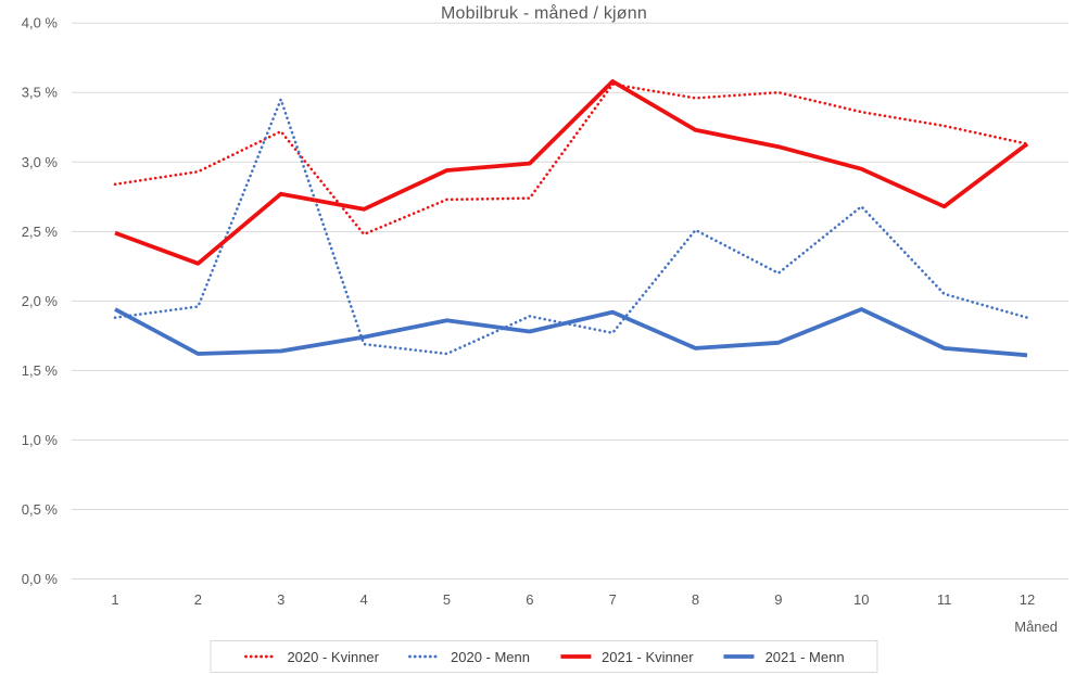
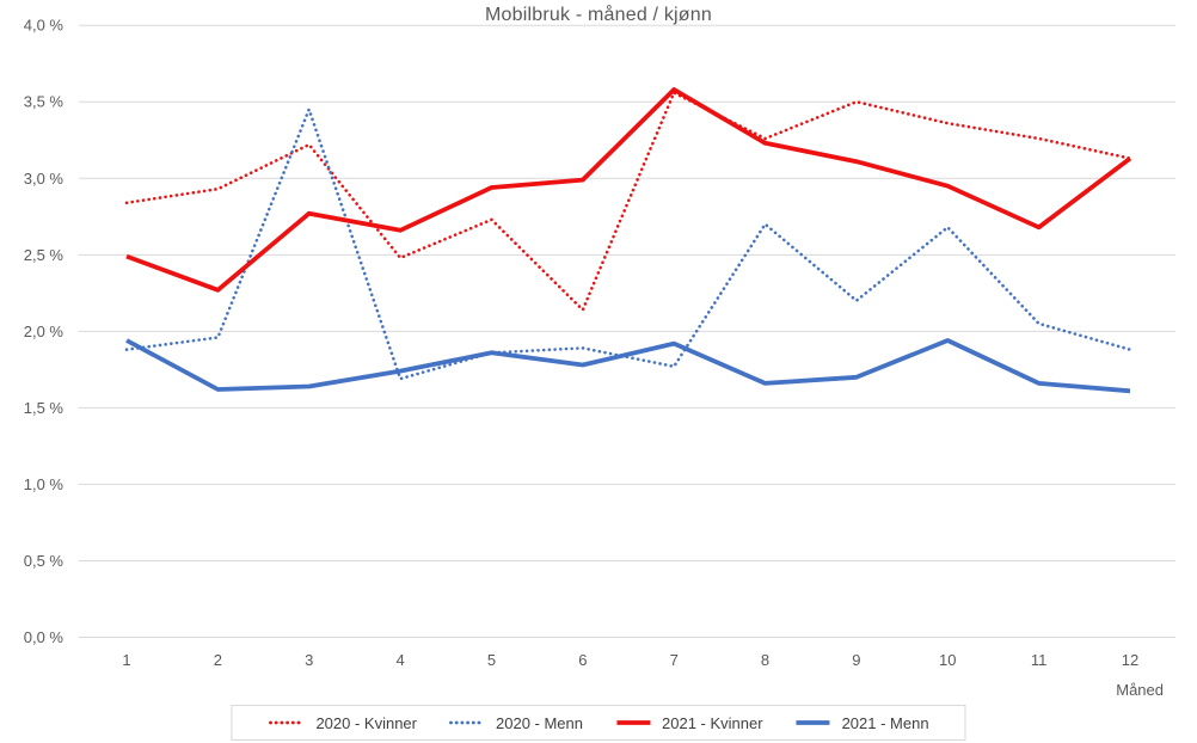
2020 - Menn/5: 1,62% -> 1,86%
2020 - Kvinner/6: 2,74% -> 2,14%
2020 - Kvinner/8: 3,46% -> 3,26%
2020 - Menn/8: 2,51% -> 2,70%
